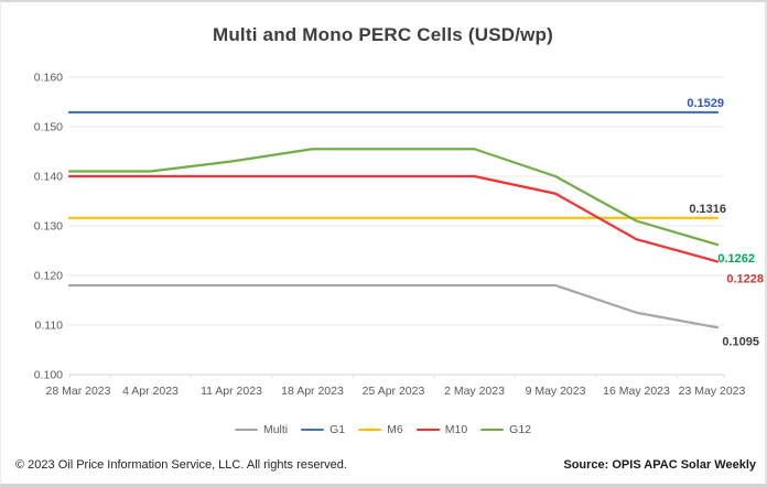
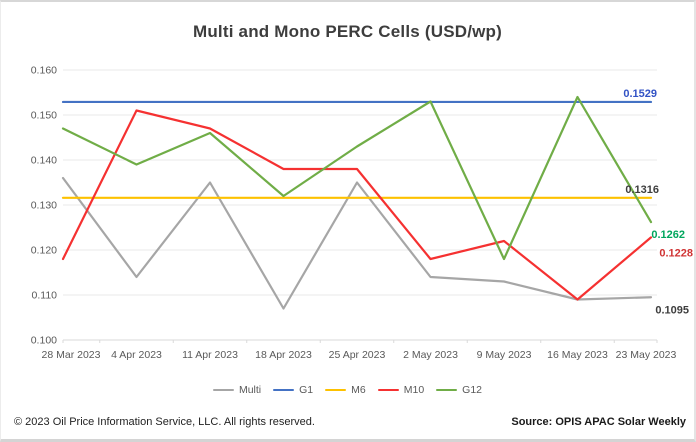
Multi/28 Mar 2023: 0.118 -> 0.136
M10/28 Mar 2023: 0.140 -> 0.118
G12/28 Mar 2023: 0.141 -> 0.147
Multi/4 Apr 2023: 0.118 -> 0.114
M10/4 Apr 2023: 0.140 -> 0.151
G12/4 Apr 2023: 0.141 -> 0.139
Multi/11 Apr 2023: 0.118 -> 0.135
M10/11 Apr 2023: 0.140 -> 0.147
G12/11 Apr 2023: 0.143 -> 0.146
Multi/18 Apr 2023: 0.118 -> 0.107
M10/18 Apr 2023: 0.140 -> 0.138
G12/18 Apr 2023: 0.145 -> 0.132
Multi/25 Apr 2023: 0.118 -> 0.135
M10/25 Apr 2023: 0.140 -> 0.138
G12/25 Apr 2023: 0.145 -> 0.143
Multi/2 May 2023: 0.118 -> 0.114
M10/2 May 2023: 0.140 -> 0.118
G12/2 May 2023: 0.145 -> 0.153
Multi/9 May 2023: 0.118 -> 0.113
M10/9 May 2023: 0.137 -> 0.122
G12/9 May 2023: 0.140 -> 0.118
Multi/16 May 2023: 0.113 -> 0.109
M10/16 May 2023: 0.127 -> 0.109
G12/16 May 2023: 0.131 -> 0.154
